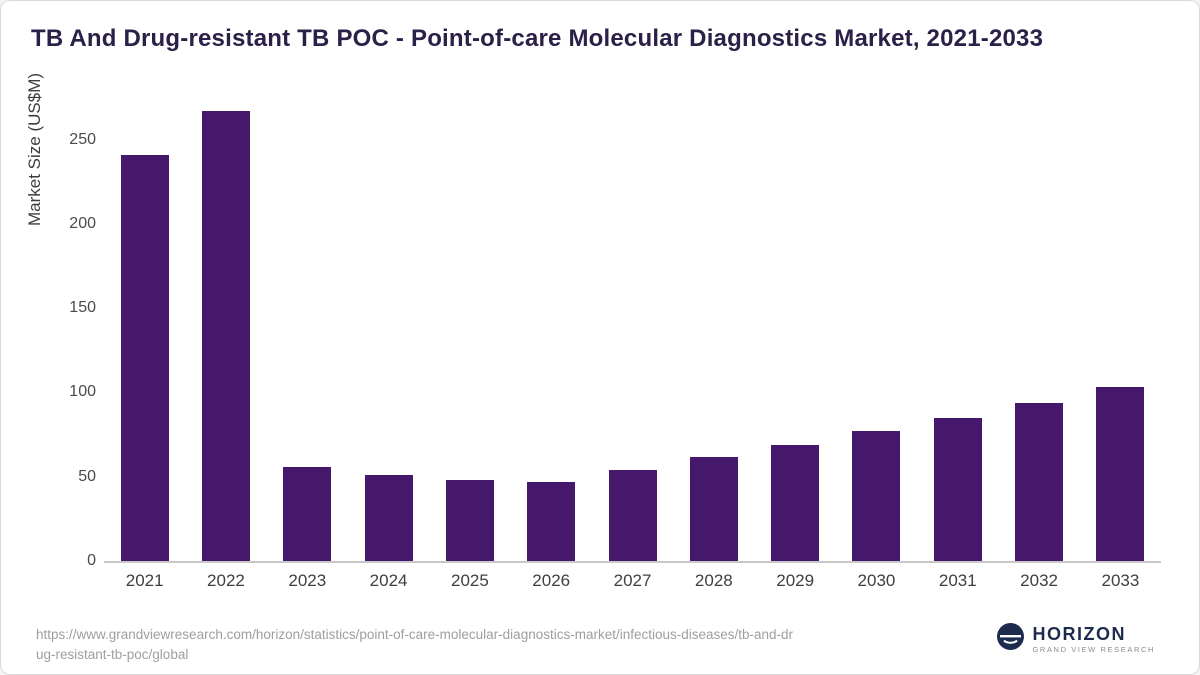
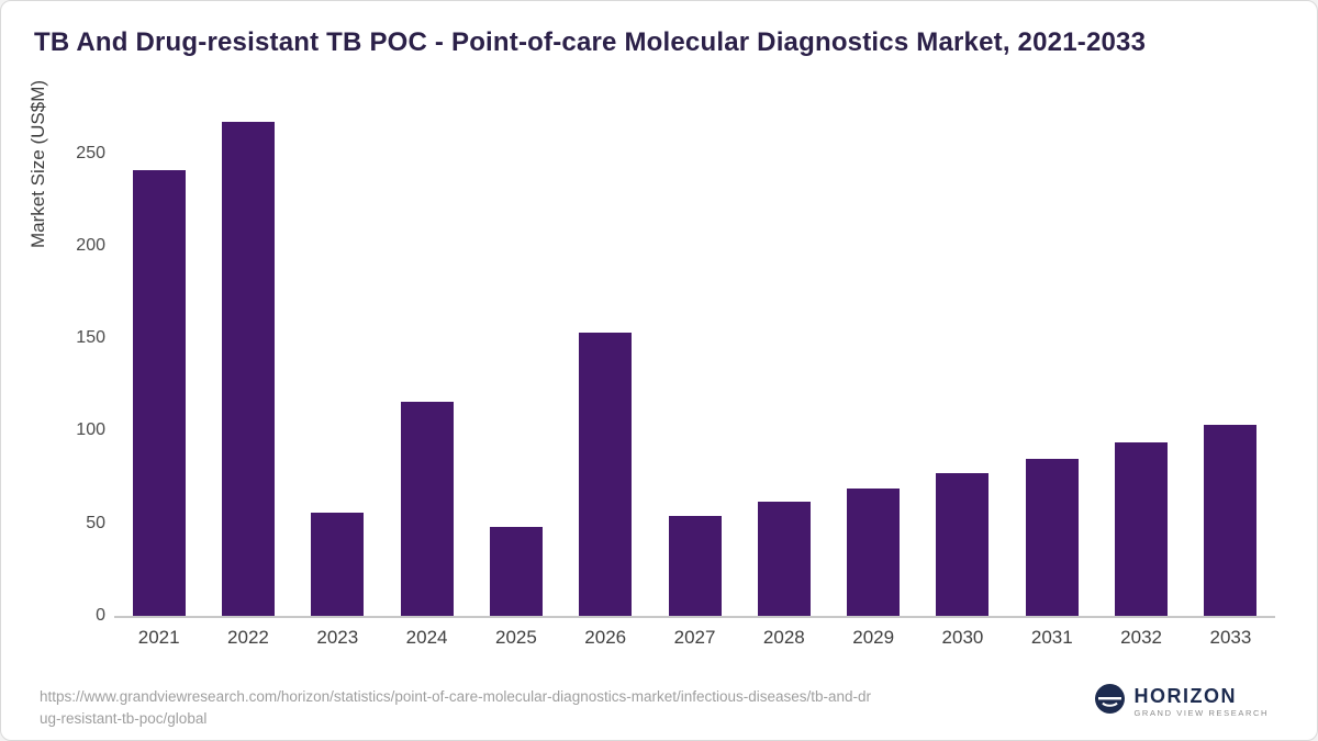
2024: 51 -> 116
2026: 47 -> 153
